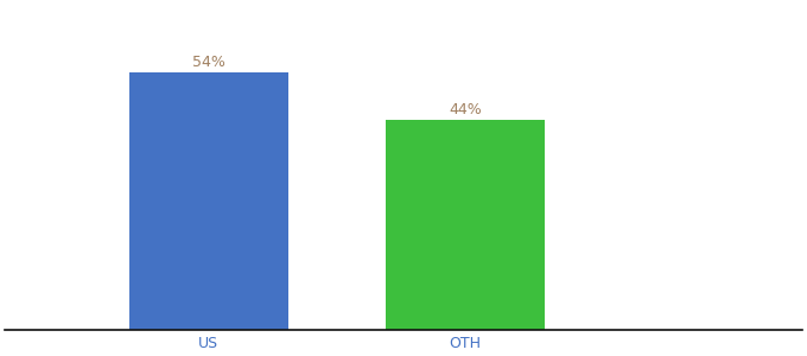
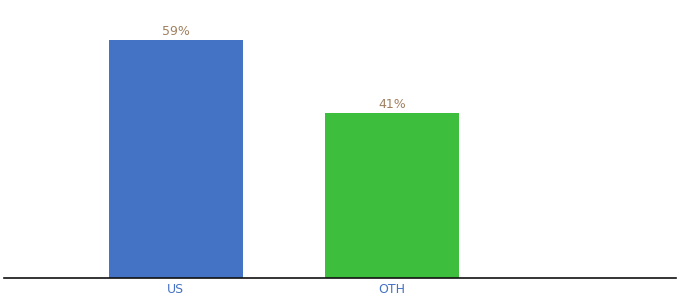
US: 54% -> 59%
OTH: 44% -> 41%
